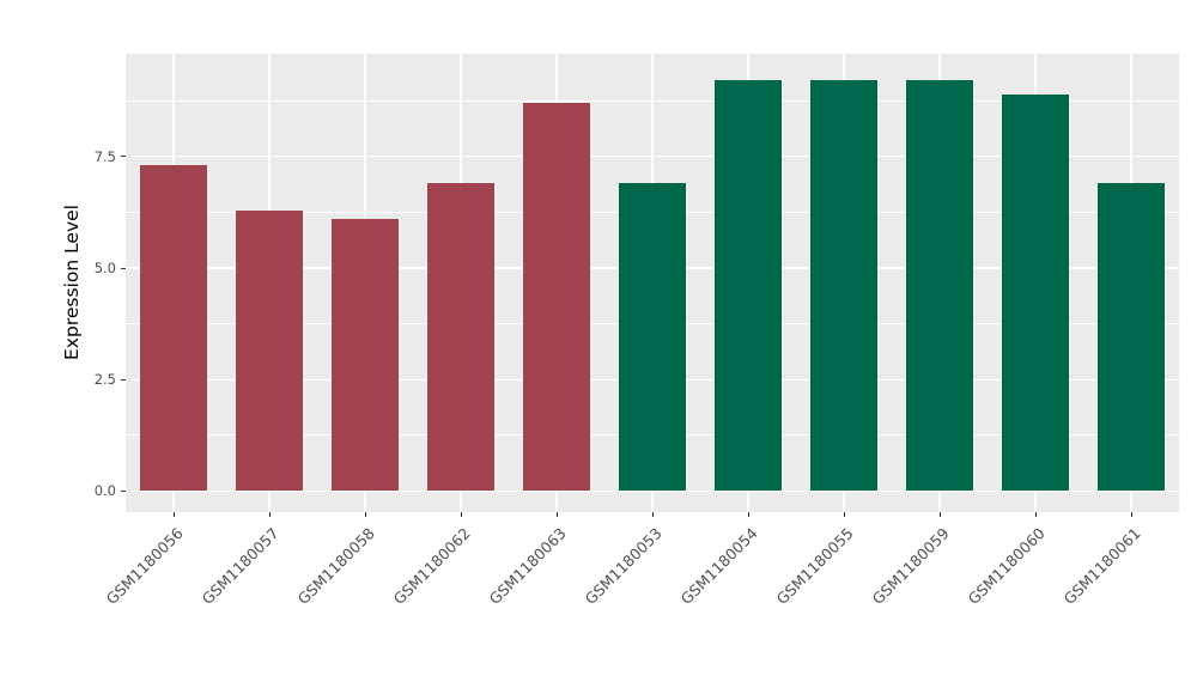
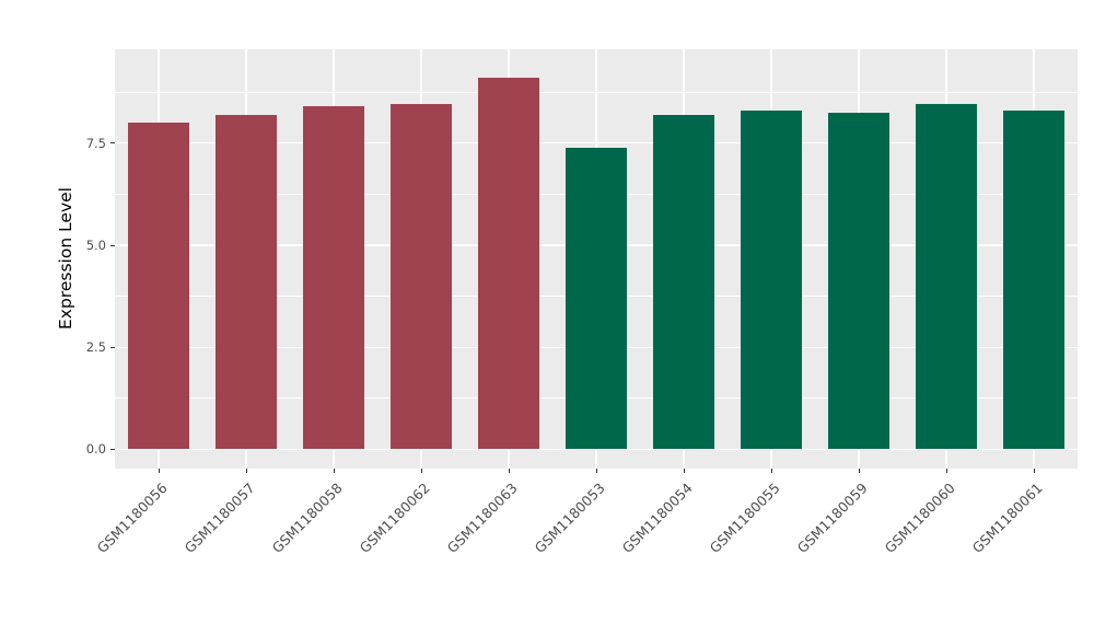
GSM1180056: 7.3 -> 8.0
GSM1180057: 6.3 -> 8.2
GSM1180058: 6.1 -> 8.4
GSM1180062: 6.9 -> 8.4
GSM1180063: 8.7 -> 9.1
GSM1180053: 6.9 -> 7.4
GSM1180054: 9.2 -> 8.2
GSM1180055: 9.2 -> 8.3
GSM1180059: 9.2 -> 8.2
GSM1180060: 8.9 -> 8.4
GSM1180061: 6.9 -> 8.3
